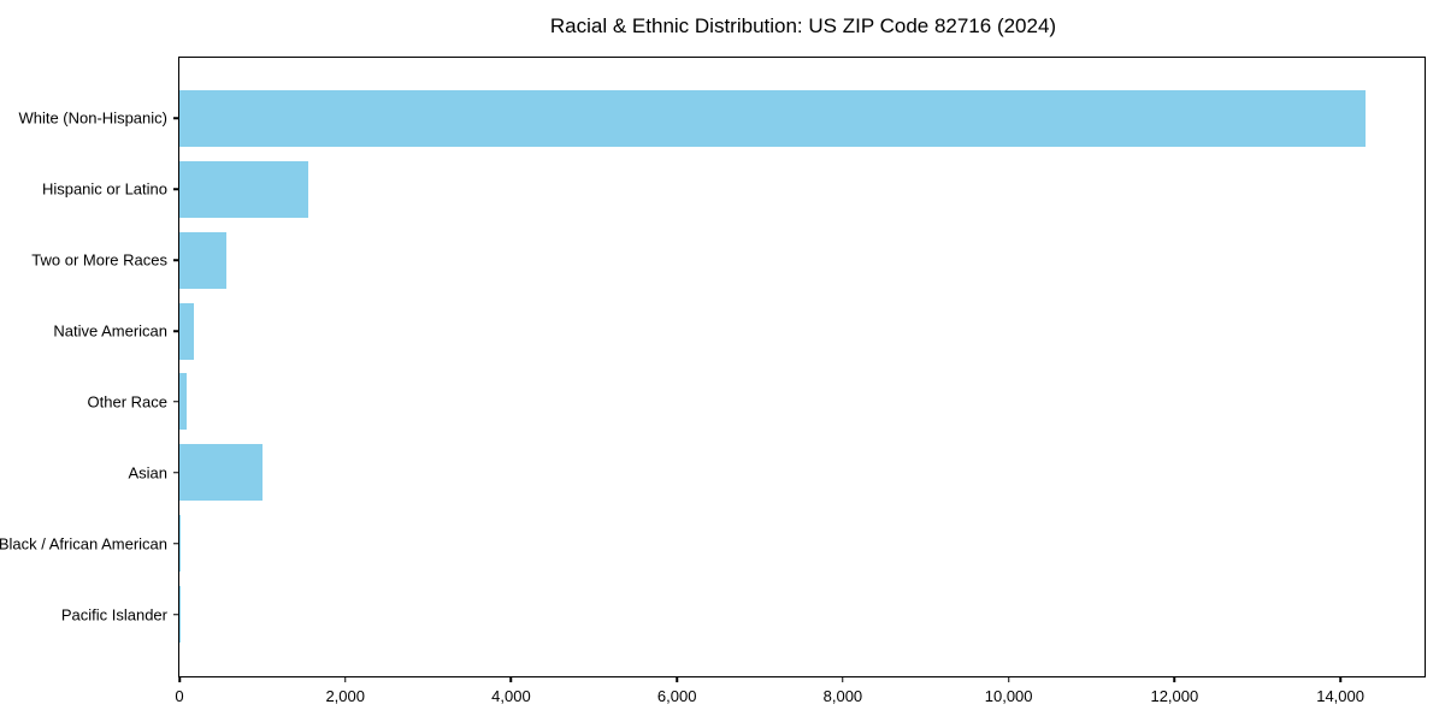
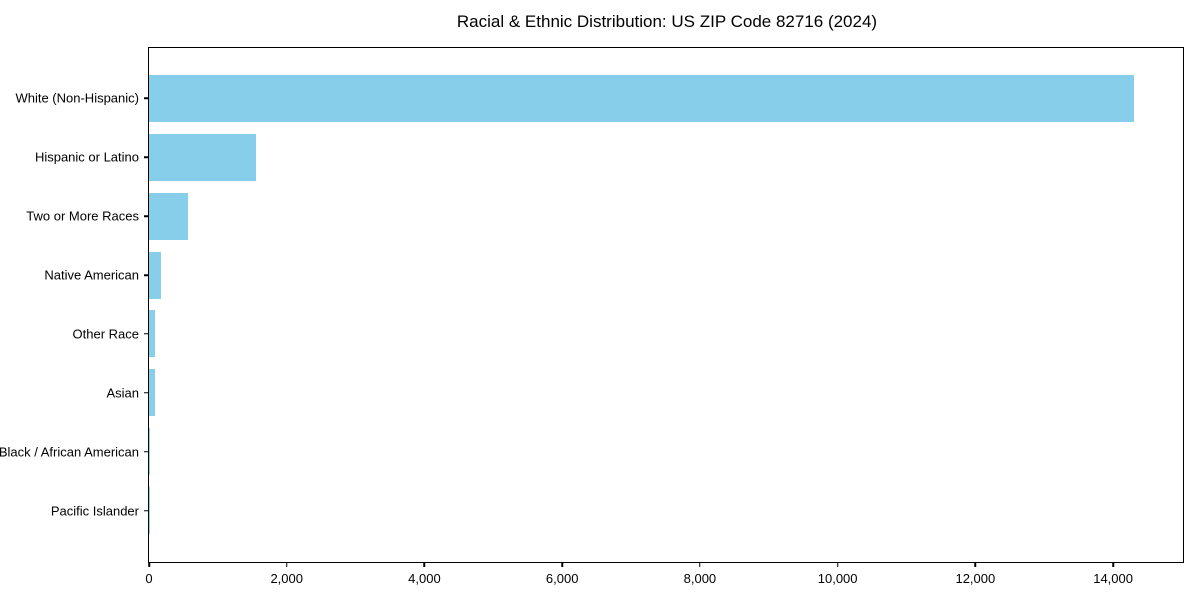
Asian: 1000 -> 100
